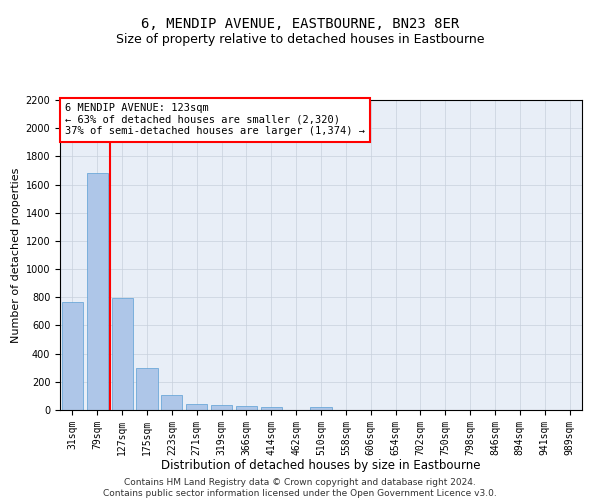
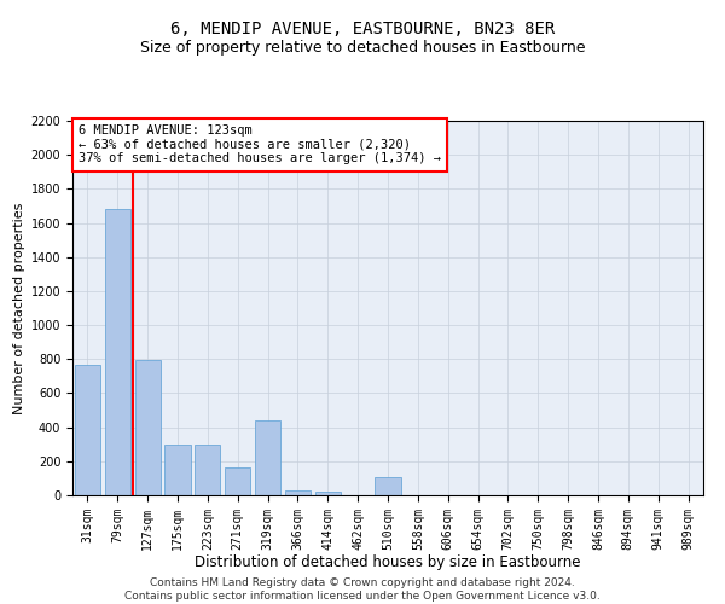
223sqm: 110 -> 300
271sqm: 40 -> 160
319sqm: 30 -> 440
510sqm: 20 -> 110
